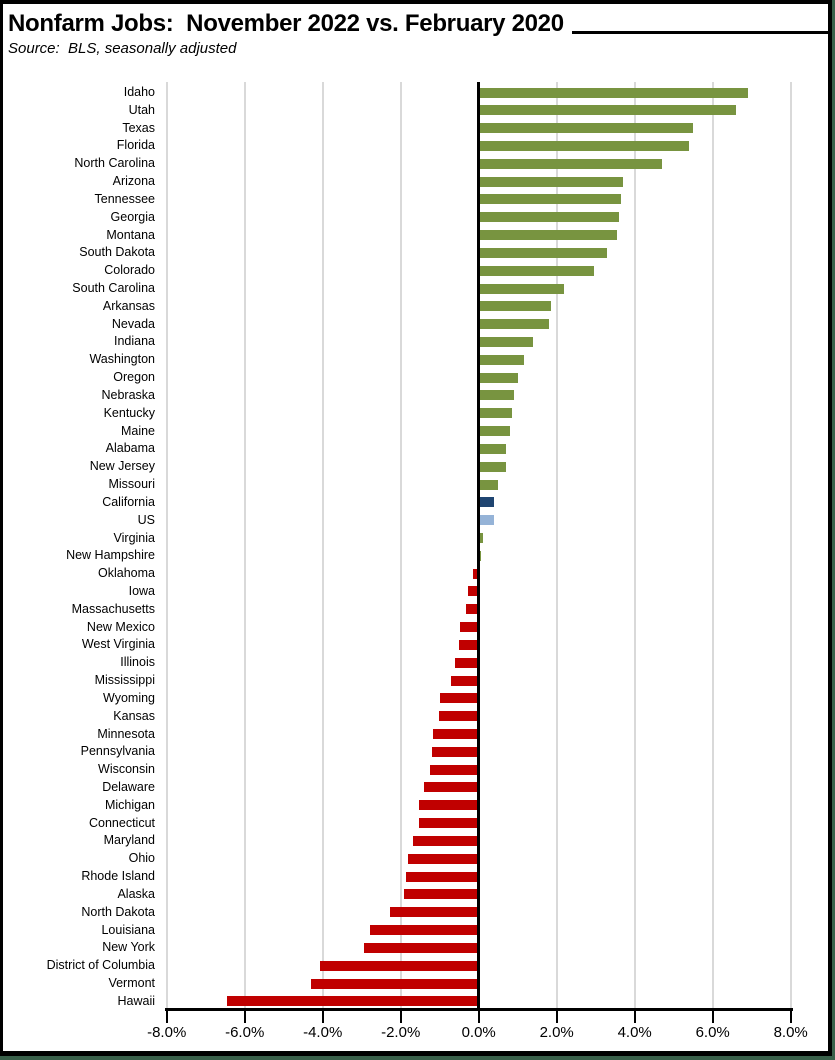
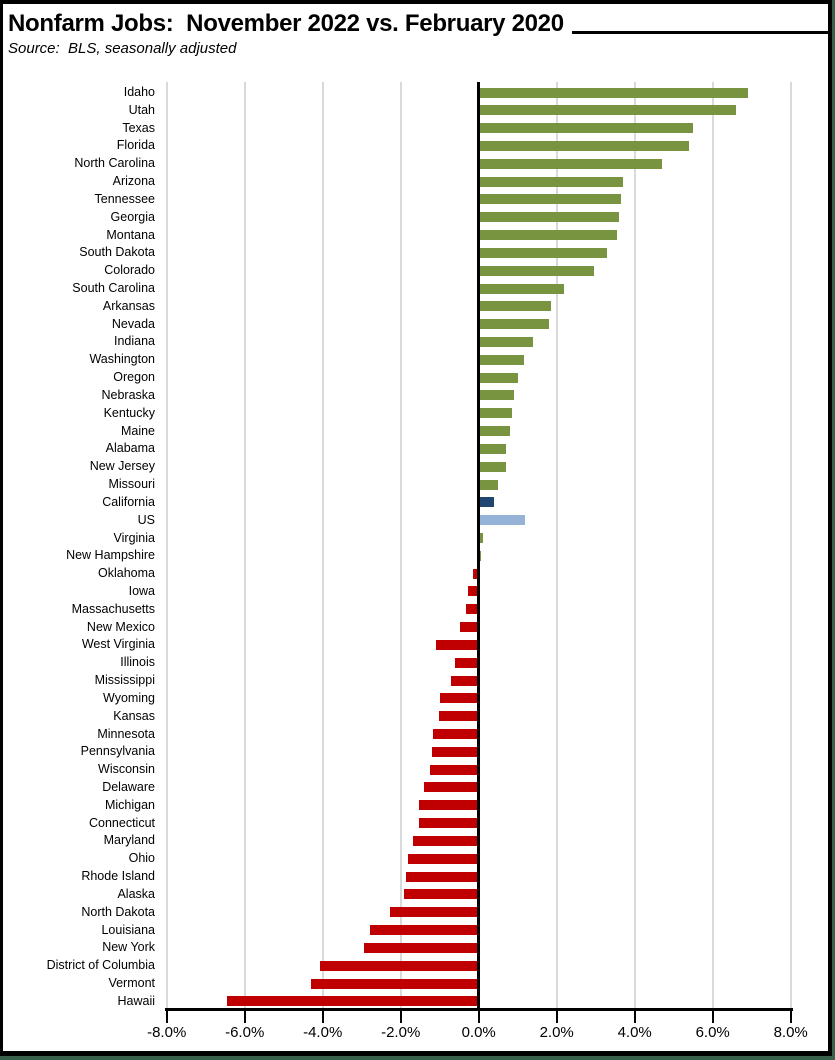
US: 0.4% -> 1.2%
West Virginia: -0.5% -> -1.1%
